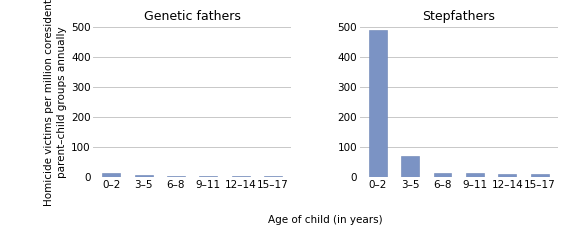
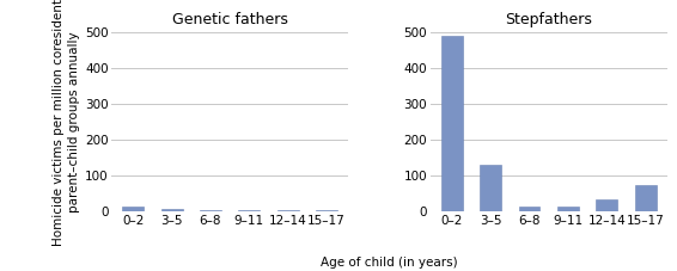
Stepfathers/3–5: 70 -> 130
Stepfathers/12–14: 10 -> 35
Stepfathers/15–17: 10 -> 75
